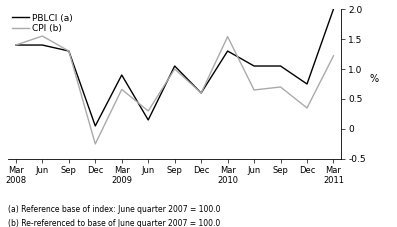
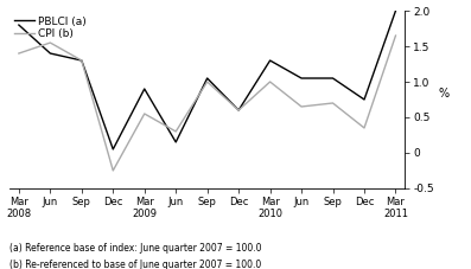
PBLCI (a)/Mar 2008: 1.40 -> 1.80
CPI (b)/Mar 2009: 0.66 -> 0.55
CPI (b)/Mar 2010: 1.54 -> 1.00
CPI (b)/Mar 2011: 1.22 -> 1.65
